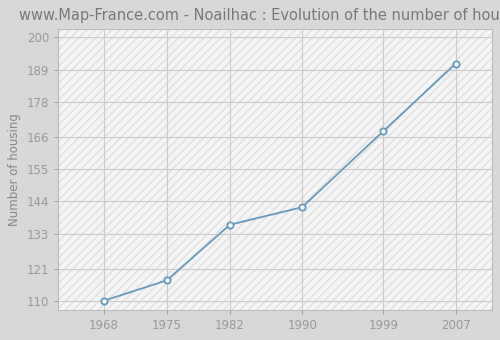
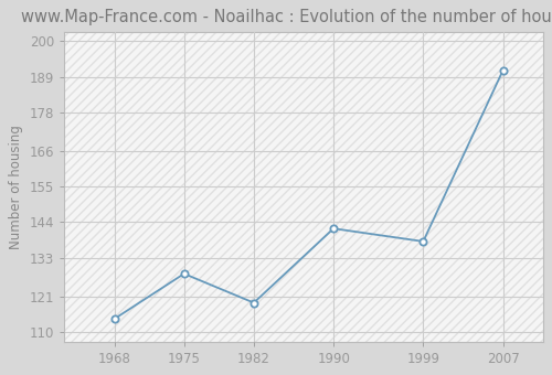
1968: 110 -> 114
1975: 117 -> 128
1982: 136 -> 119
1999: 168 -> 138
